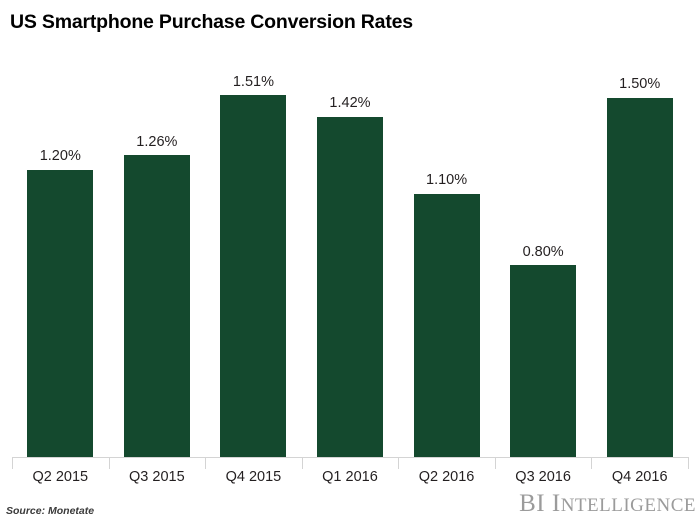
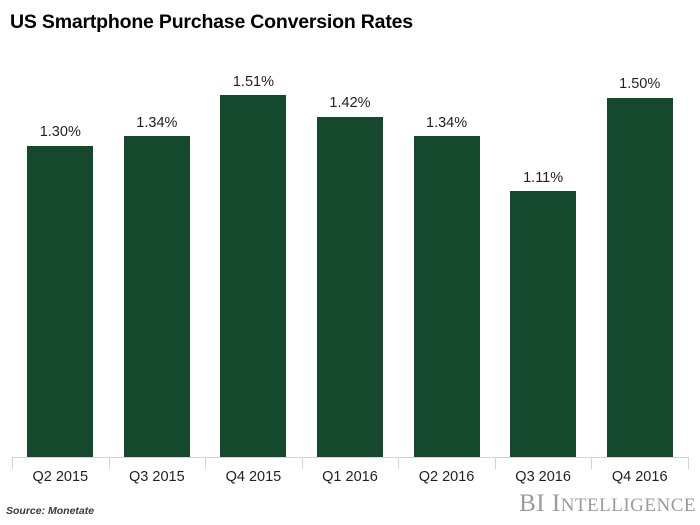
Q2 2015: 1.20% -> 1.30%
Q3 2015: 1.26% -> 1.34%
Q2 2016: 1.10% -> 1.34%
Q3 2016: 0.80% -> 1.11%
